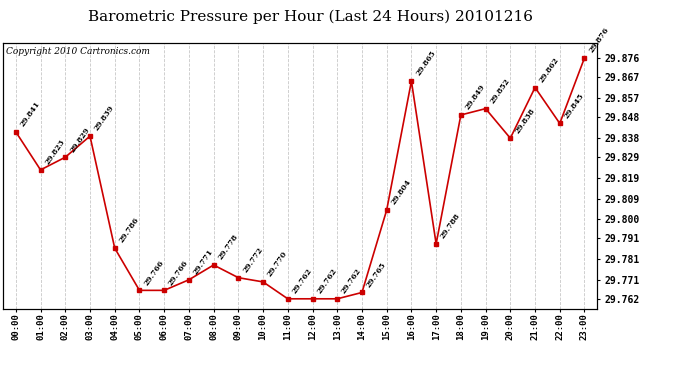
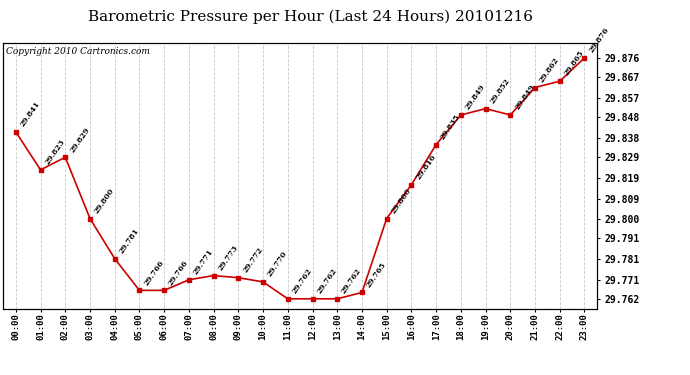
03:00: 29.839 -> 29.800
04:00: 29.786 -> 29.781
08:00: 29.778 -> 29.773
15:00: 29.804 -> 29.800
16:00: 29.865 -> 29.816
17:00: 29.788 -> 29.835
20:00: 29.838 -> 29.849
22:00: 29.845 -> 29.865
